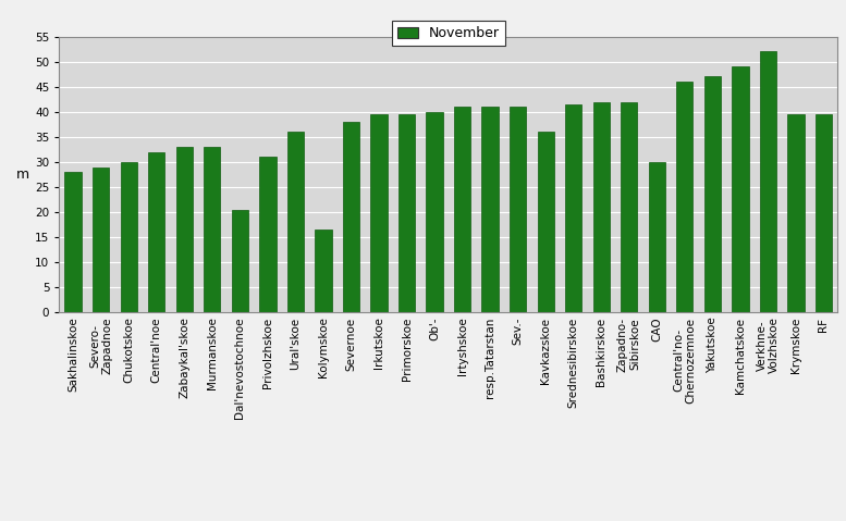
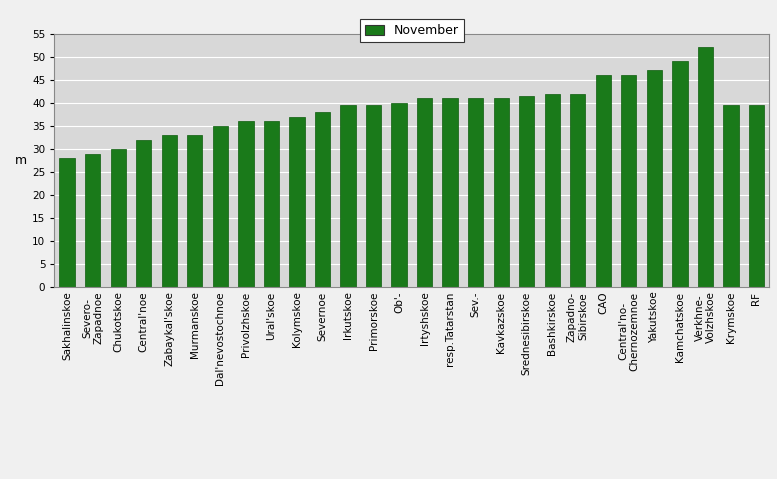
Dal'nevostochnoe: 20.5 -> 35.0
Privolzhskoe: 31.0 -> 36.0
Kolymskoe: 16.5 -> 37.0
Kavkazskoe: 36.0 -> 41.0
CAO: 30.0 -> 46.0
